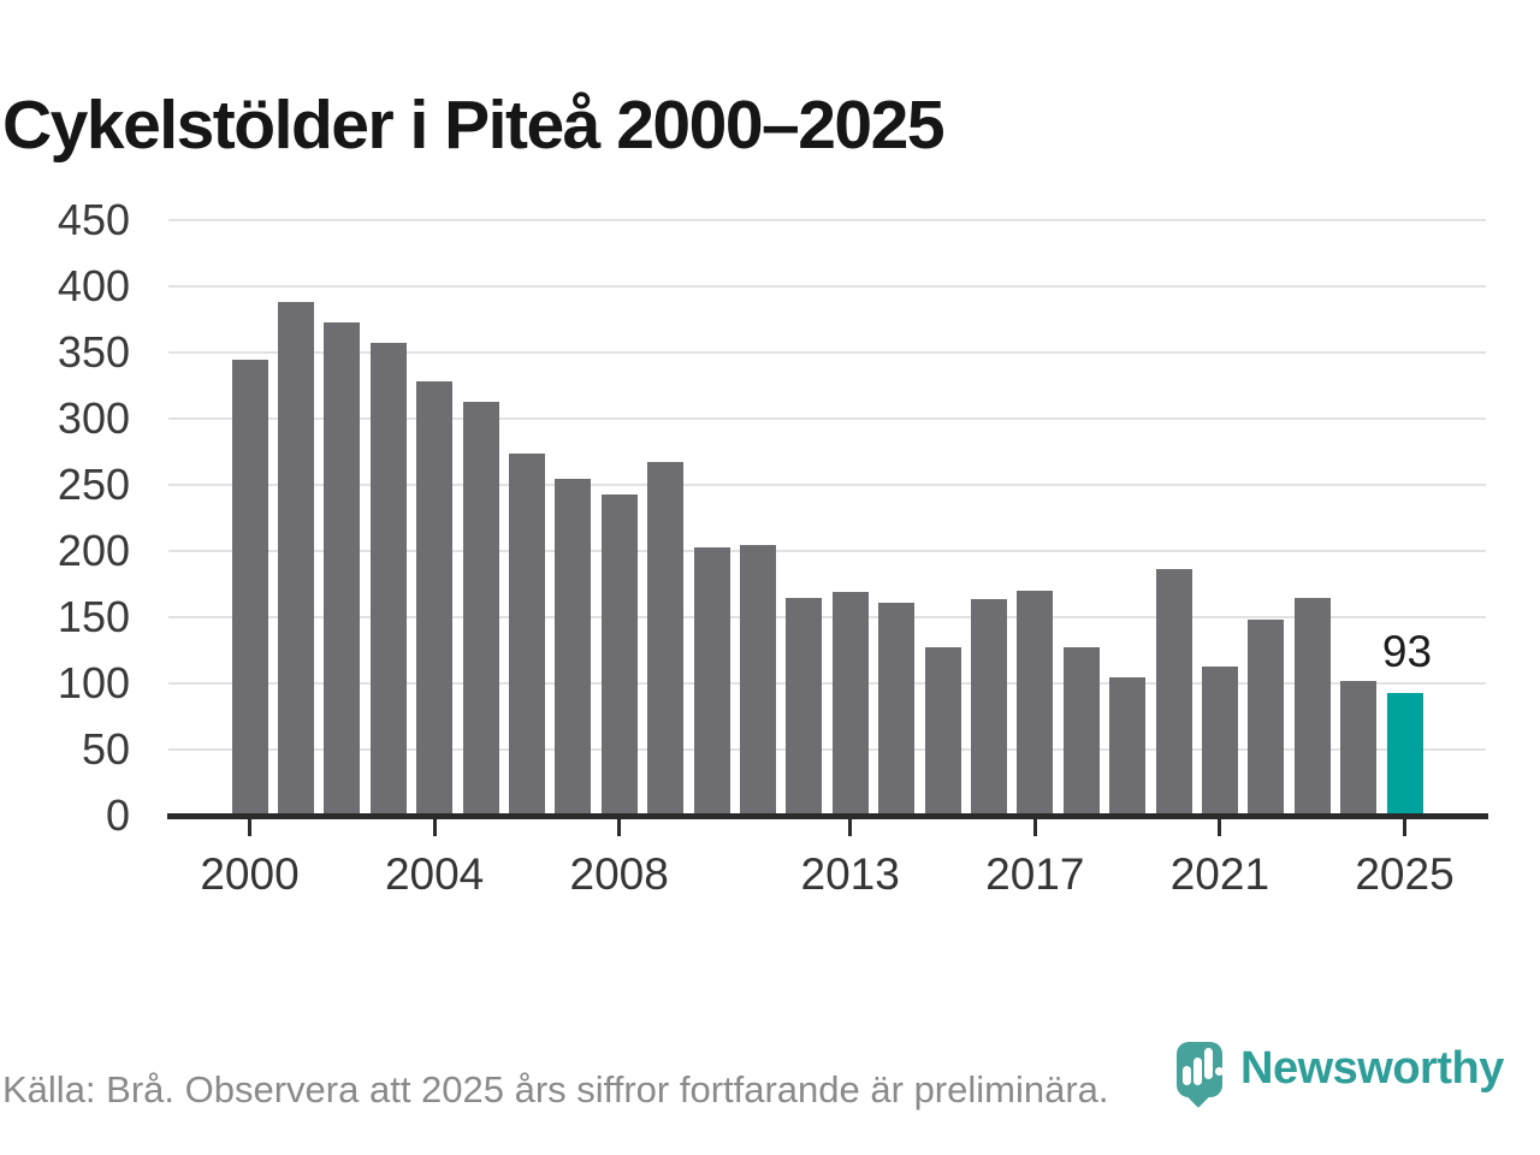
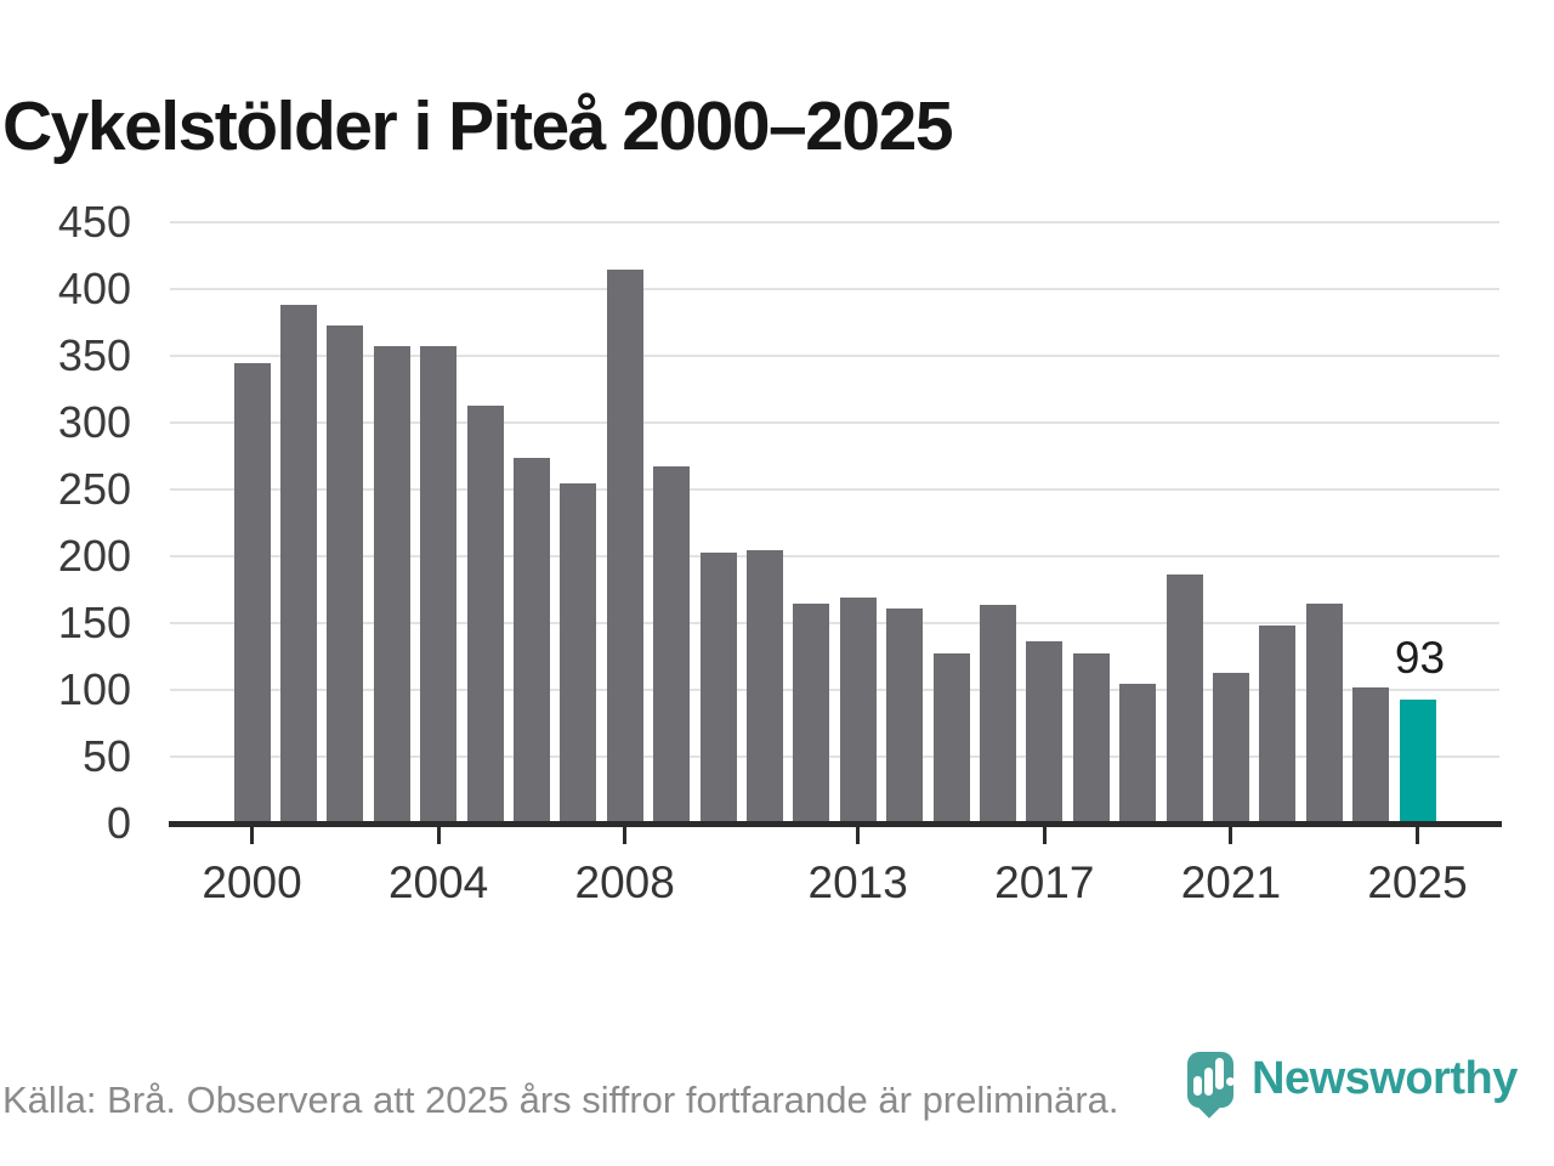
2004: 328 -> 357
2008: 243 -> 415
2017: 170 -> 136
